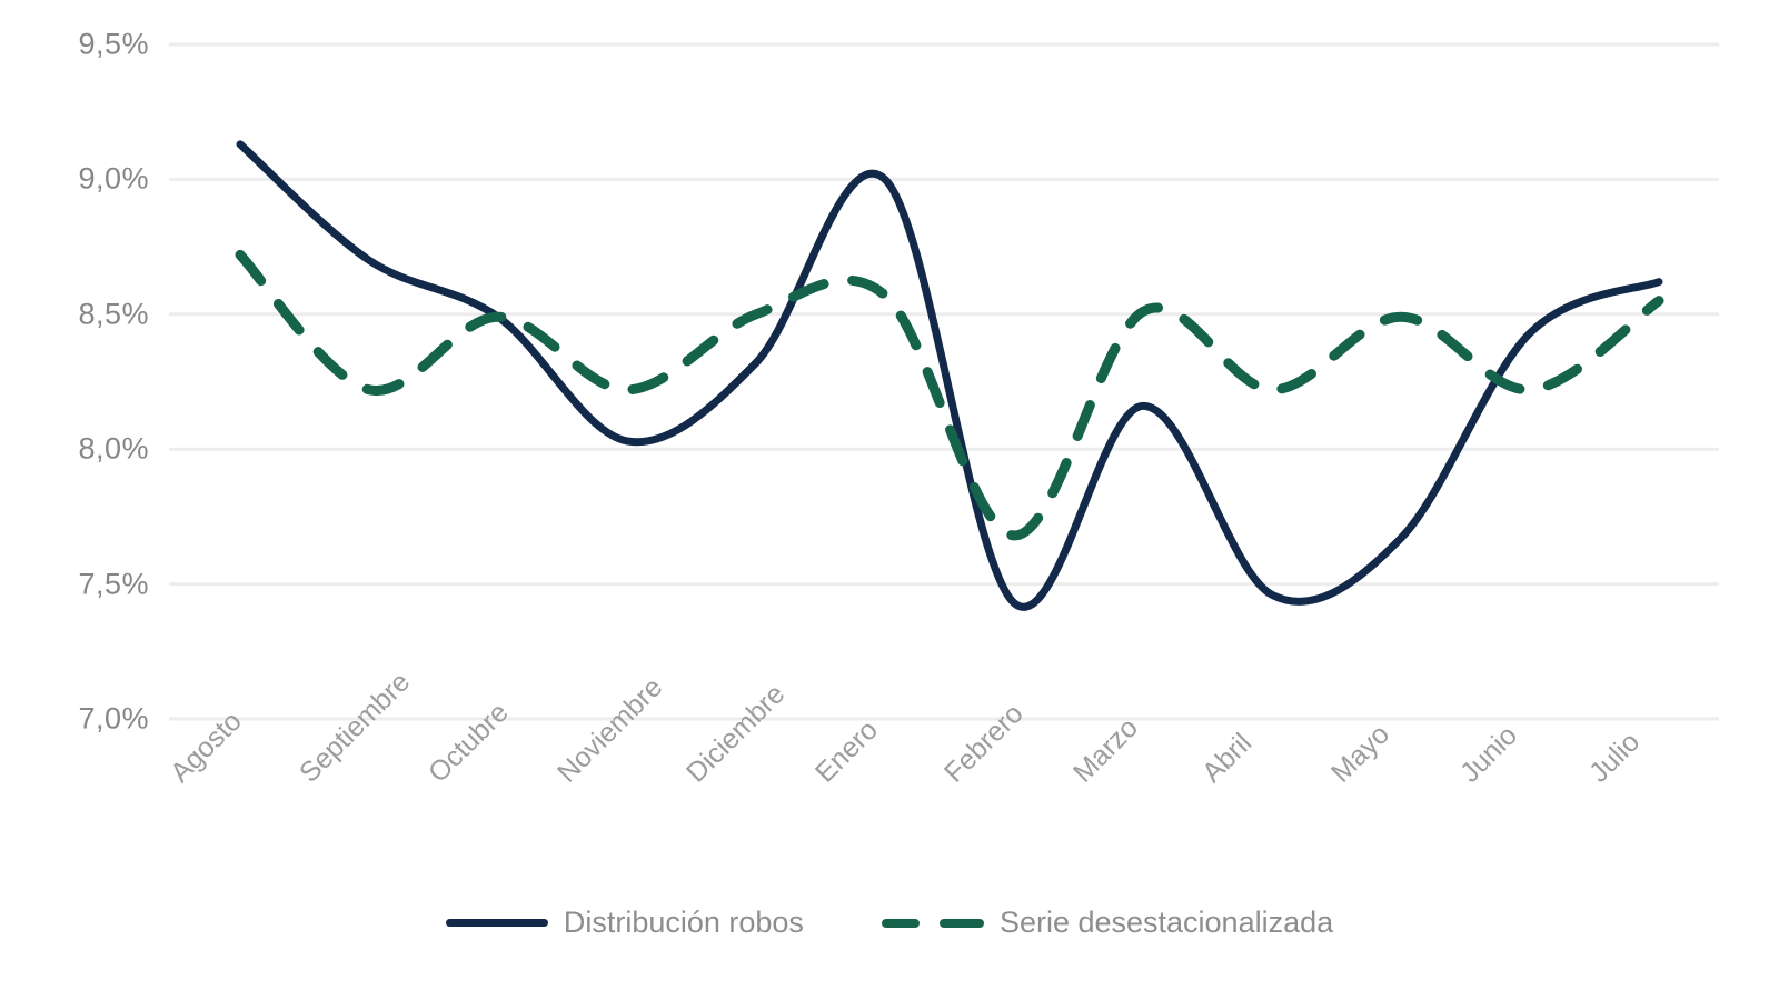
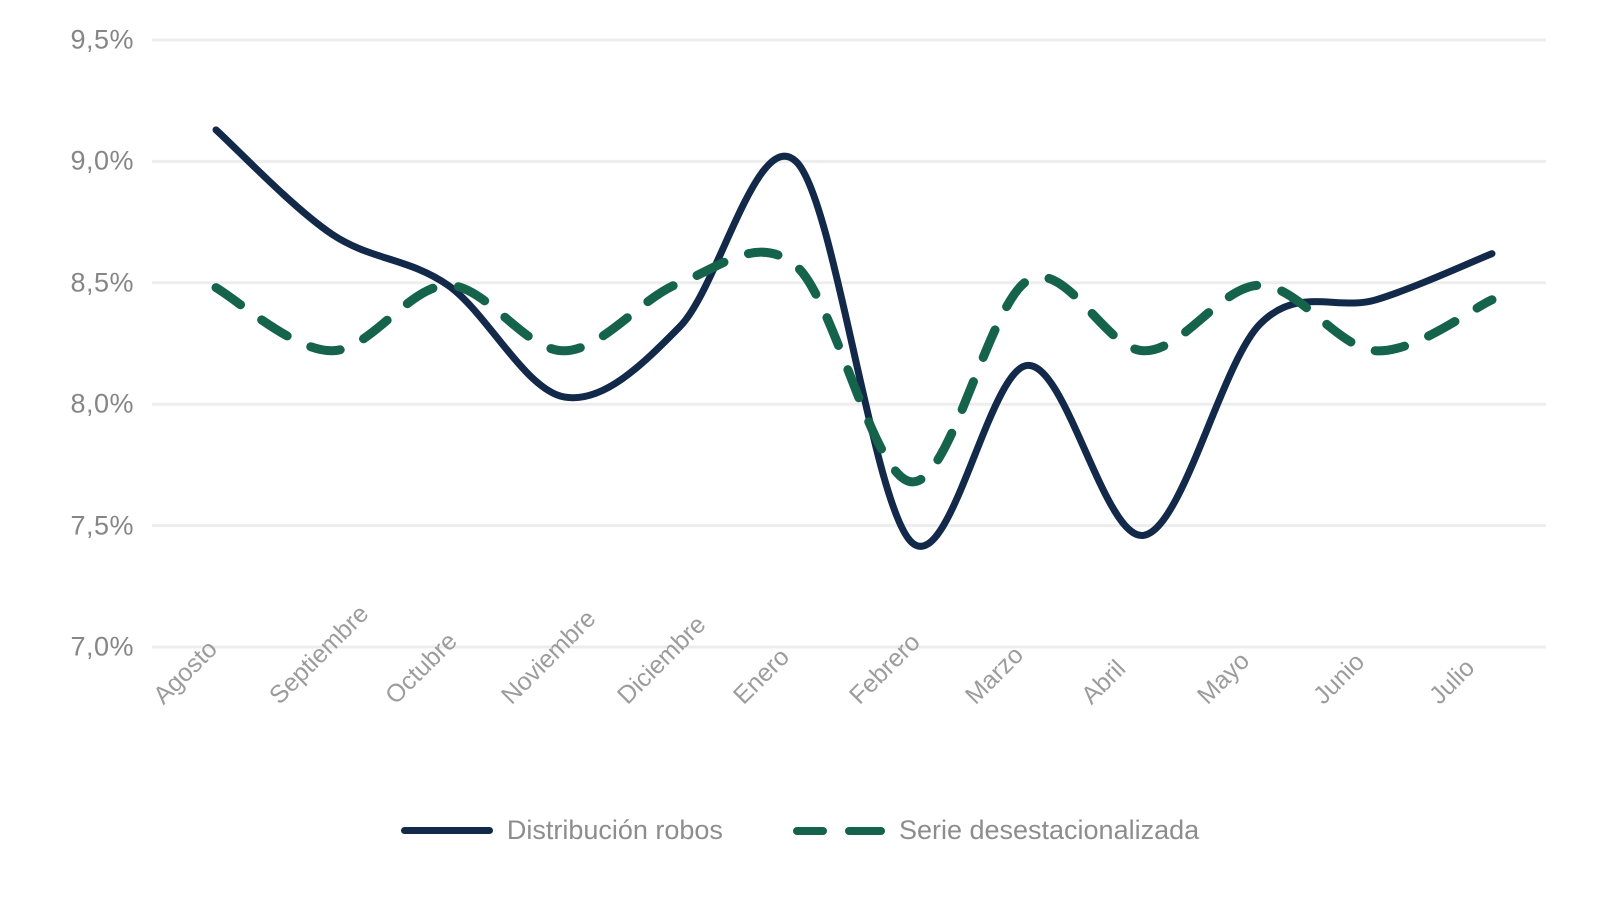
Serie desestacionalizada/Agosto: 8,72% -> 8,48%
Distribución robos/Mayo: 7,67% -> 8,33%
Serie desestacionalizada/Julio: 8,55% -> 8,43%
